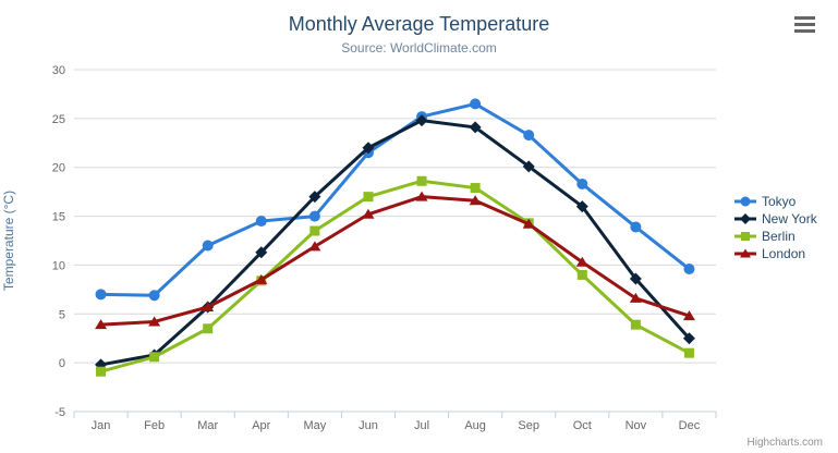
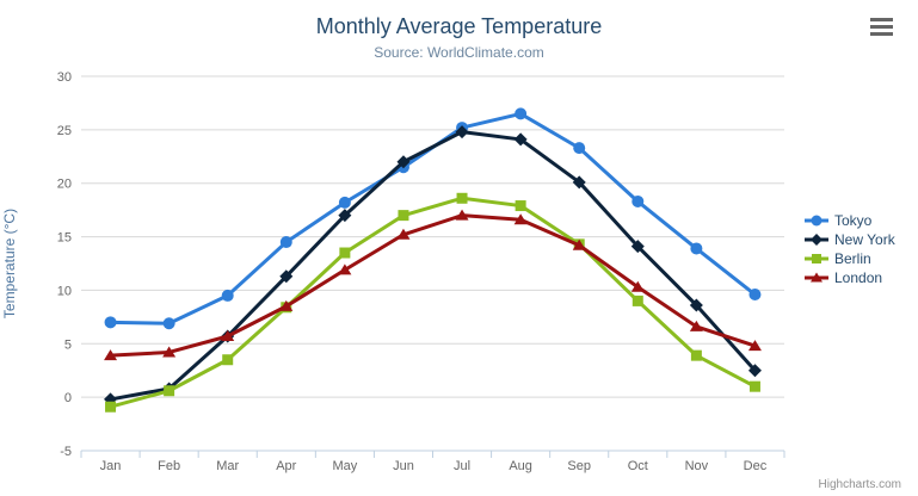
Tokyo/Mar: 12 -> 10
Tokyo/May: 15 -> 18
New York/Oct: 16 -> 14
